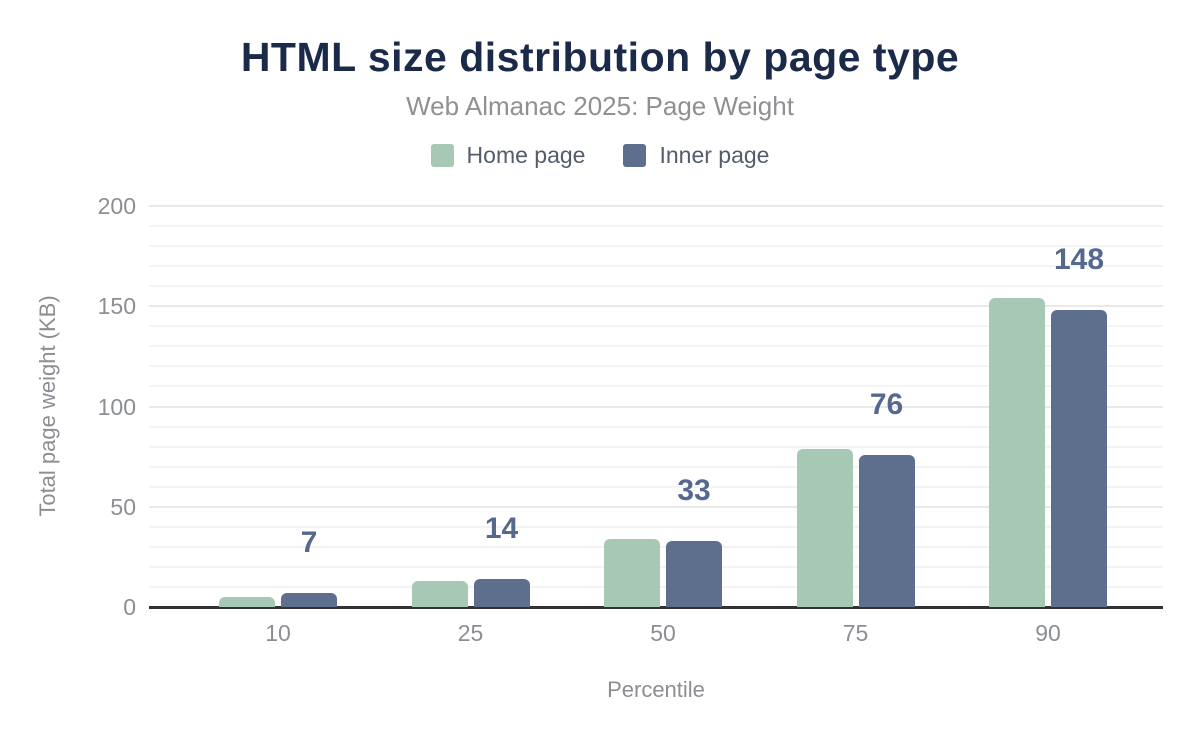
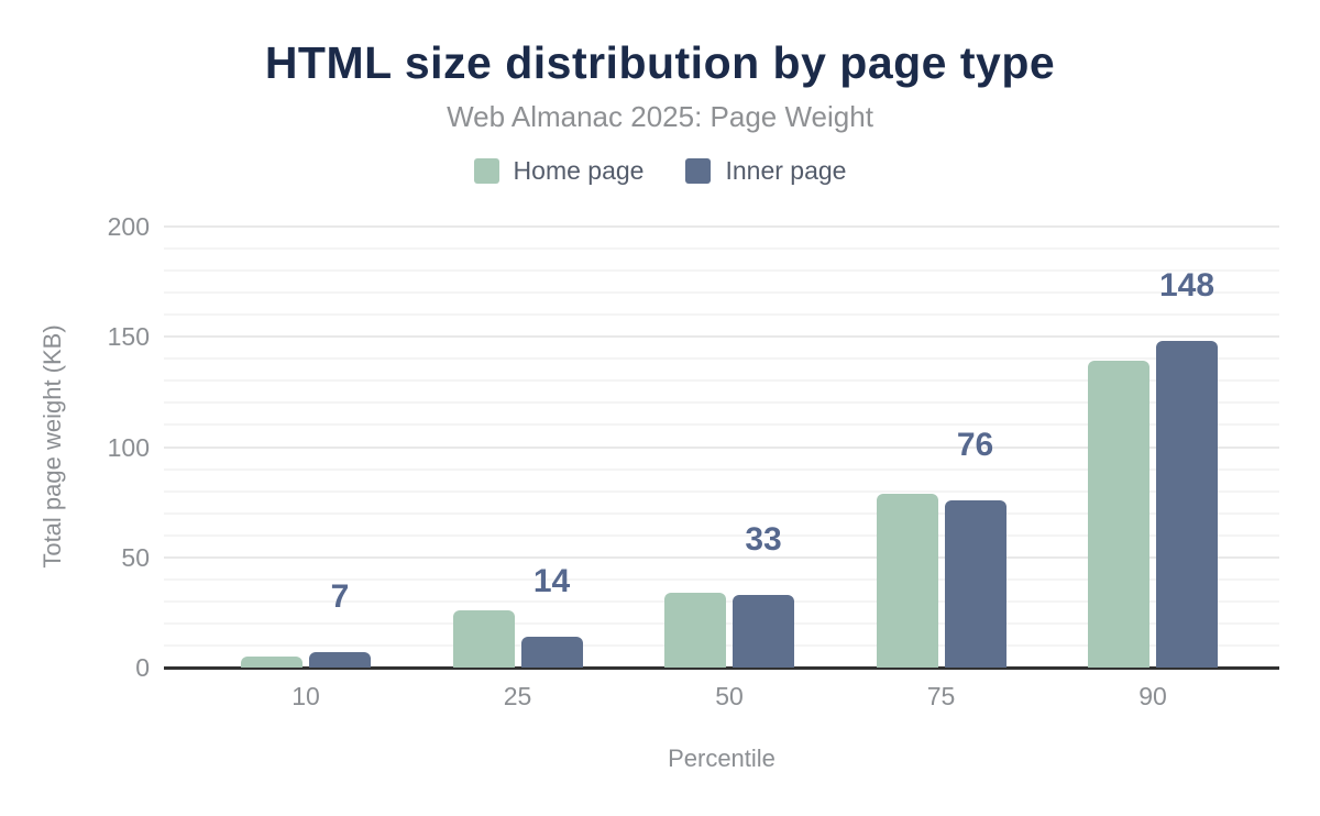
Home page/25: 13 -> 26
Home page/90: 154 -> 139
